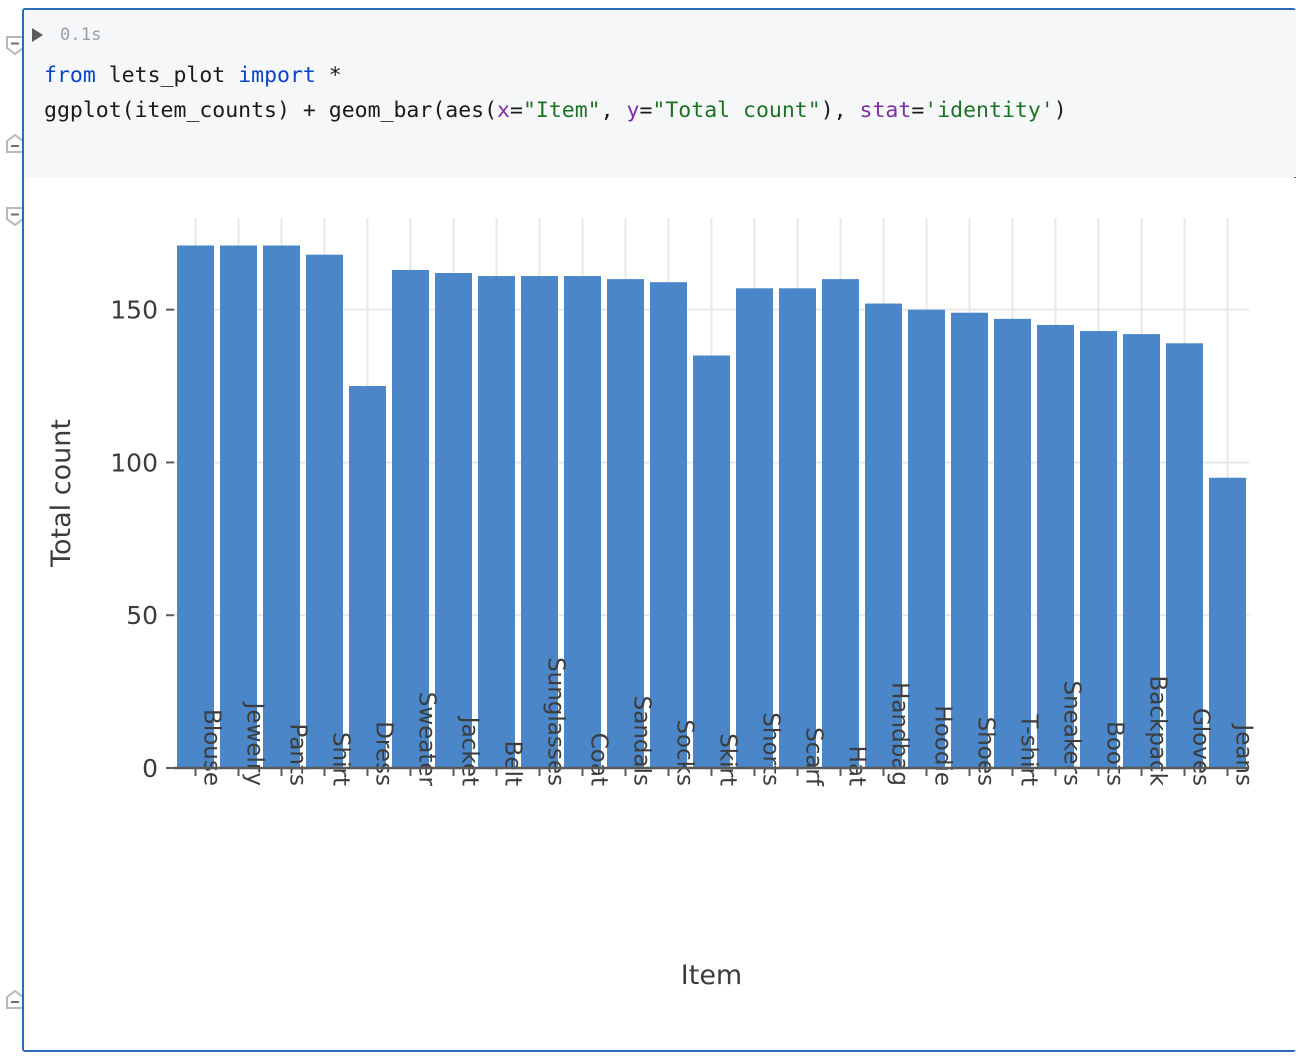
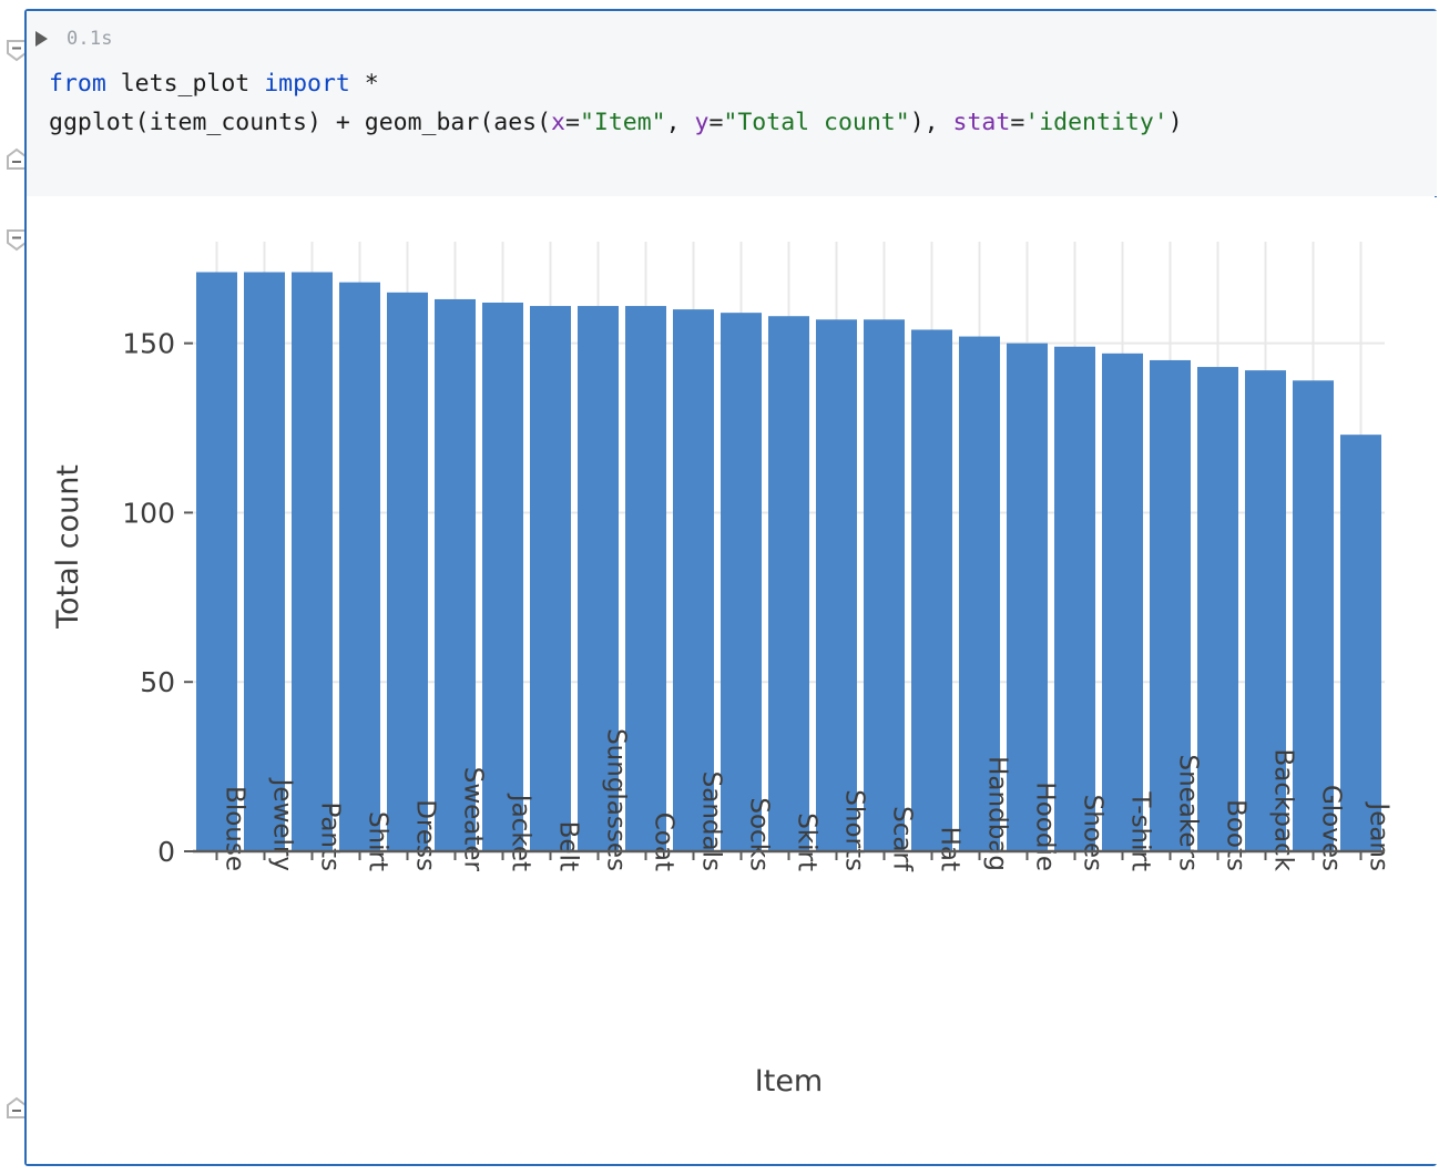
Dress: 125 -> 165
Skirt: 135 -> 158
Hat: 160 -> 154
Jeans: 95 -> 123
